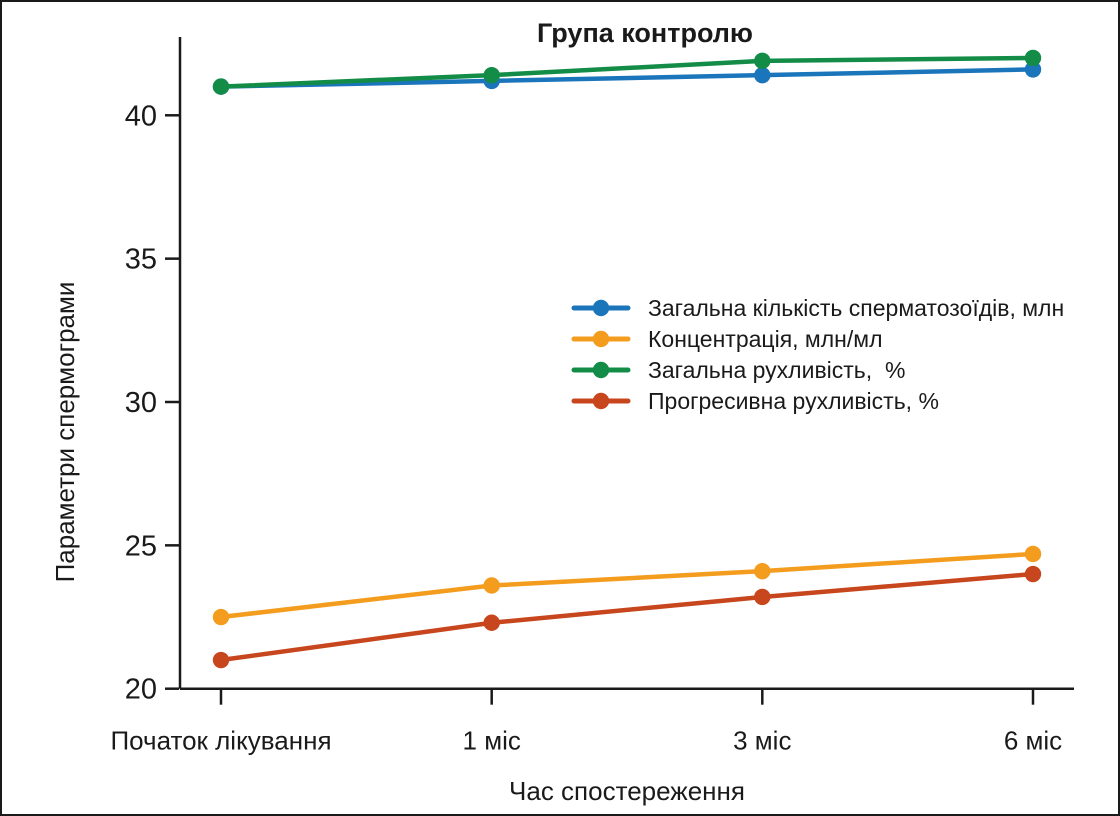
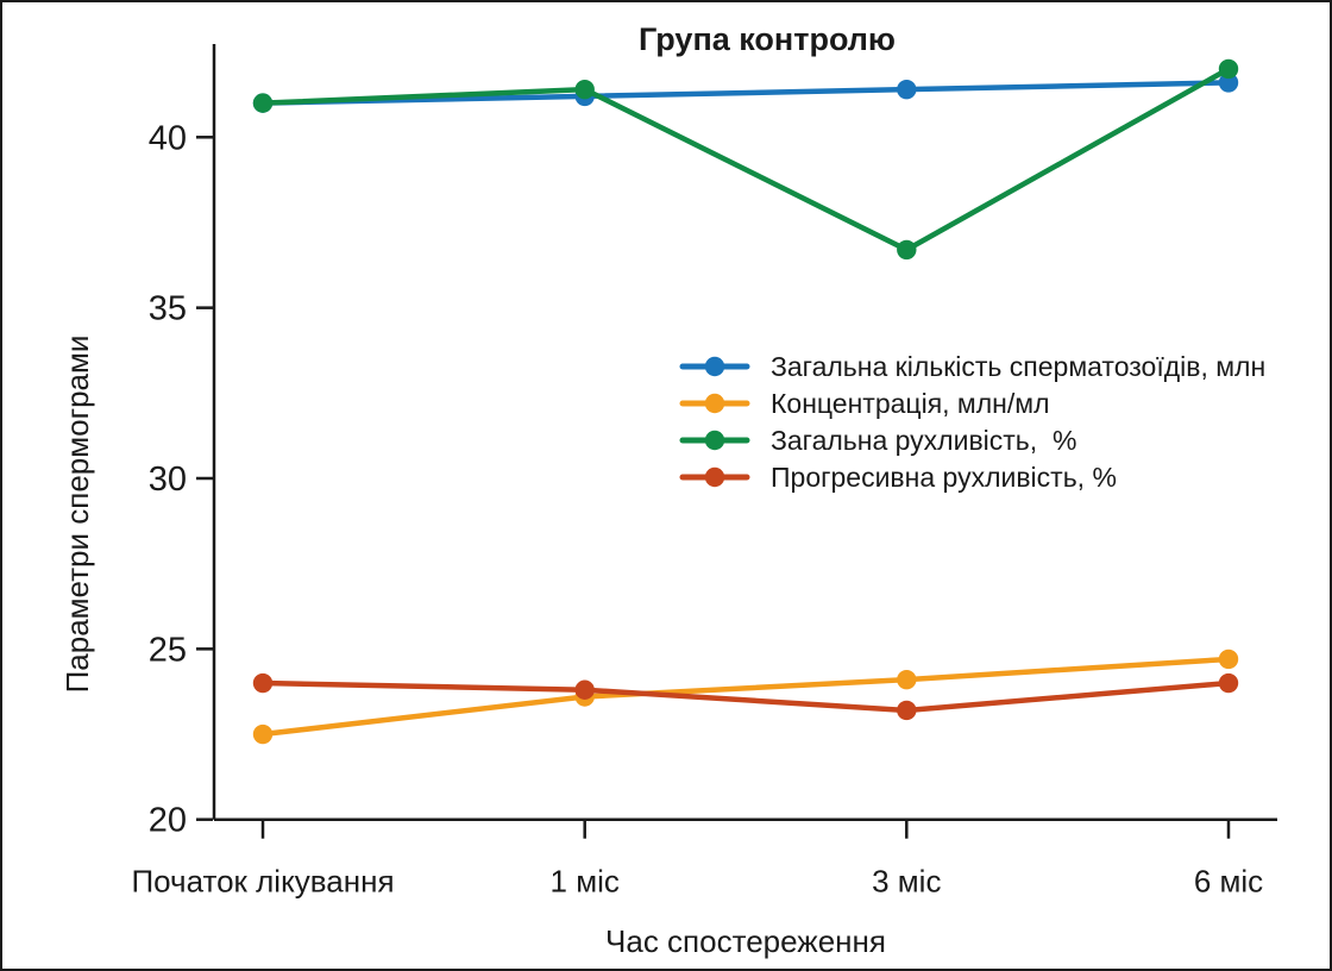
Прогресивна рухливість, %/Початок лікування: 21.0 -> 24.0
Прогресивна рухливість, %/1 міс: 22.3 -> 23.8
Загальна рухливість, %/3 міс: 41.9 -> 36.7
